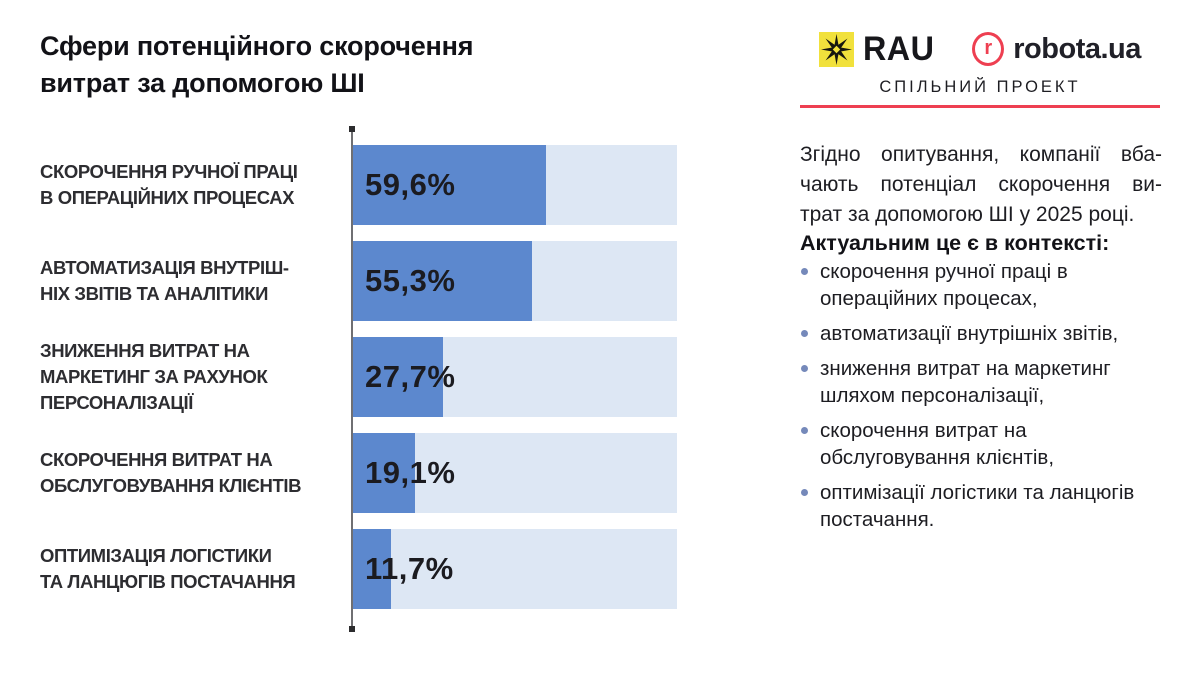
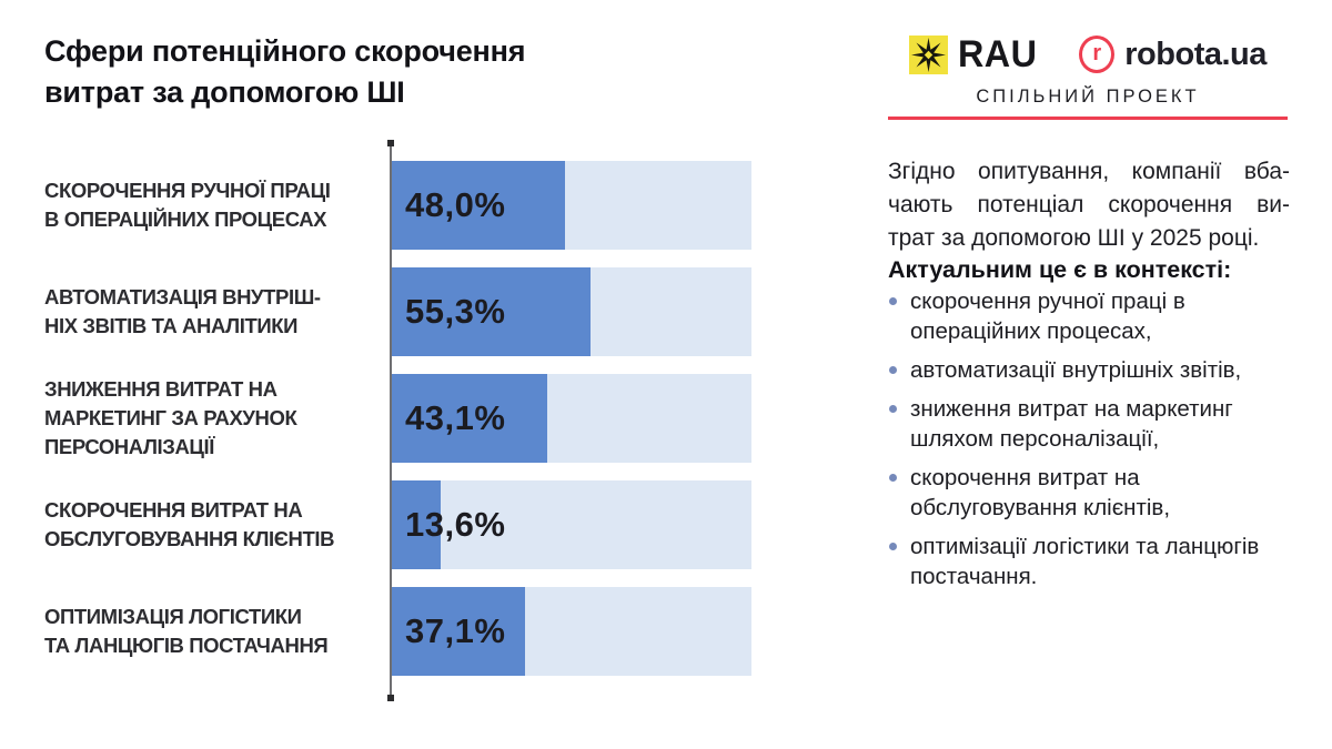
СКОРОЧЕННЯ РУЧНОЇ ПРАЦІ В ОПЕРАЦІЙНИХ ПРОЦЕСАХ: 59,6% -> 48,0%
ЗНИЖЕННЯ ВИТРАТ НА МАРКЕТИНГ ЗА РАХУНОК ПЕРСОНАЛІЗАЦІЇ: 27,7% -> 43,1%
СКОРОЧЕННЯ ВИТРАТ НА ОБСЛУГОВУВАННЯ КЛІЄНТІВ: 19,1% -> 13,6%
ОПТИМІЗАЦІЯ ЛОГІСТИКИ ТА ЛАНЦЮГІВ ПОСТАЧАННЯ: 11,7% -> 37,1%
